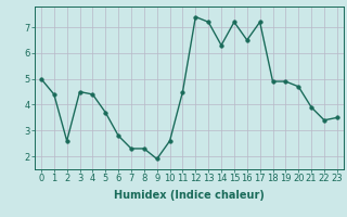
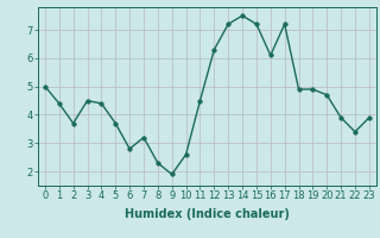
2: 2.6 -> 3.7
7: 2.3 -> 3.2
12: 7.4 -> 6.3
14: 6.3 -> 7.5
16: 6.5 -> 6.1
23: 3.5 -> 3.9
